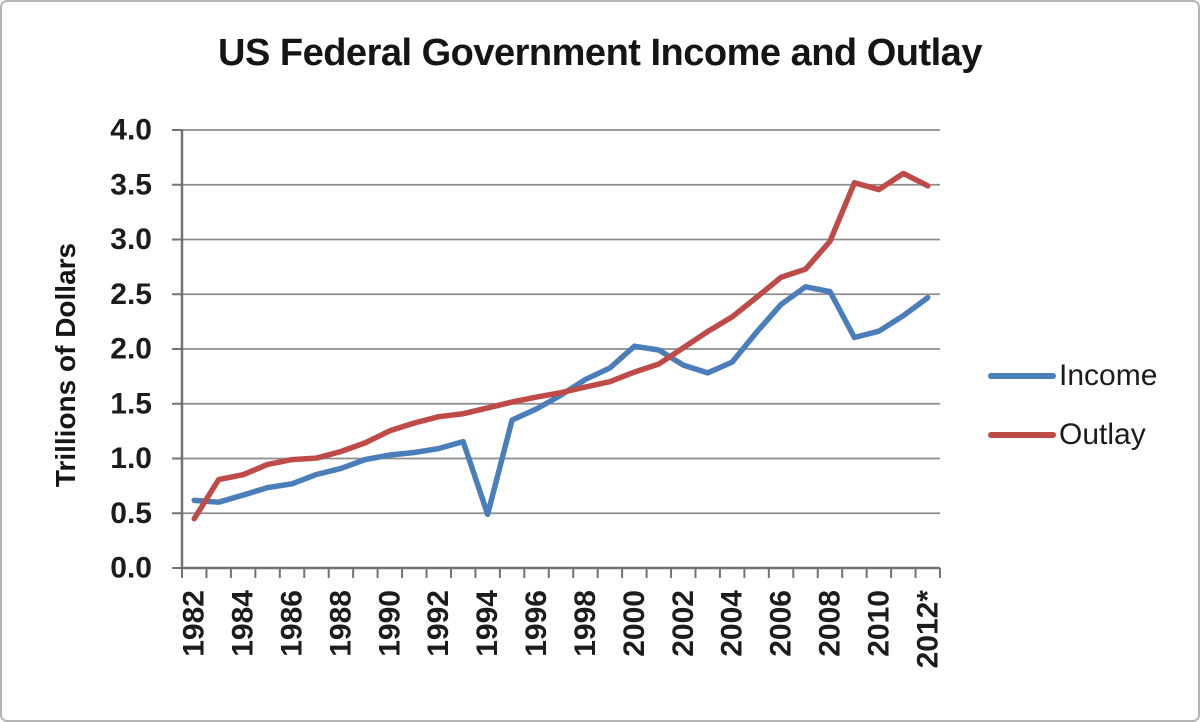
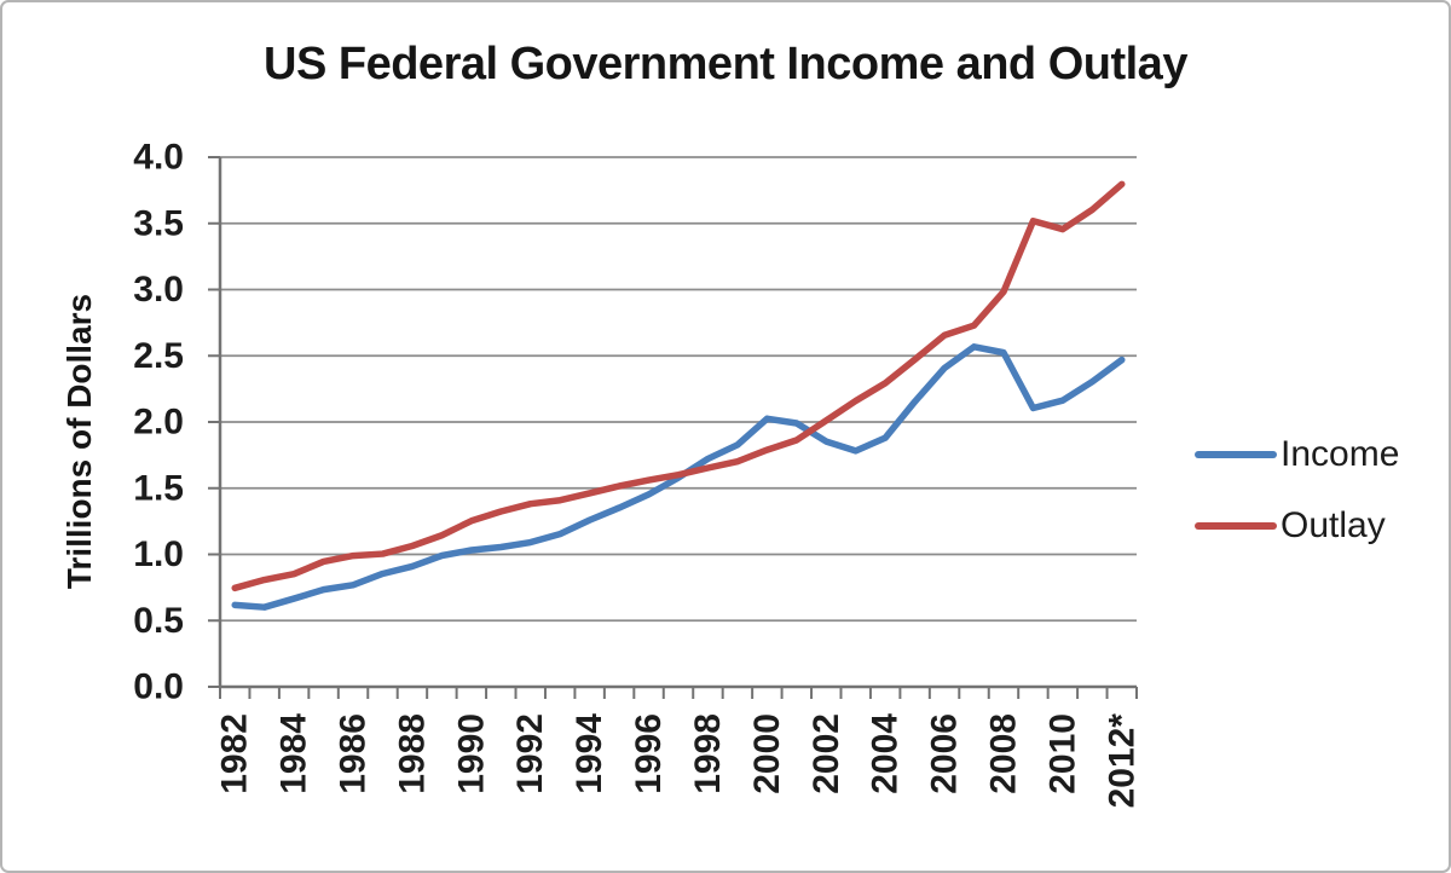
Outlay/1982: 0.45 -> 0.75
Income/1994: 0.49 -> 1.26
Outlay/2012*: 3.49 -> 3.80
